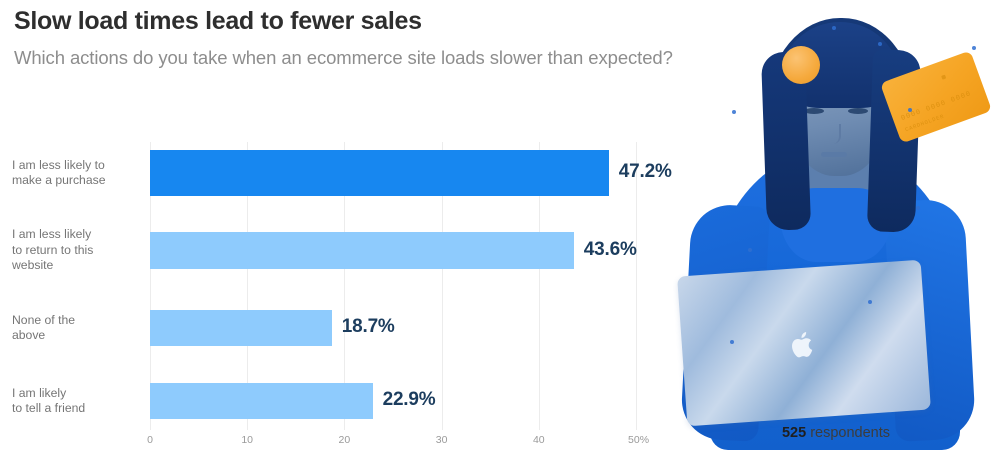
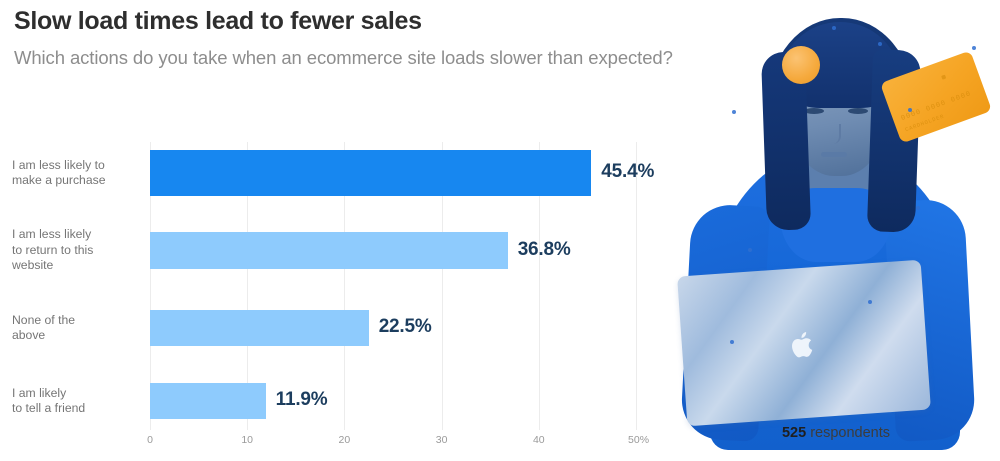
I am less likely to make a purchase: 47.2% -> 45.4%
I am less likely to return to this website: 43.6% -> 36.8%
None of the above: 18.7% -> 22.5%
I am likely to tell a friend: 22.9% -> 11.9%
